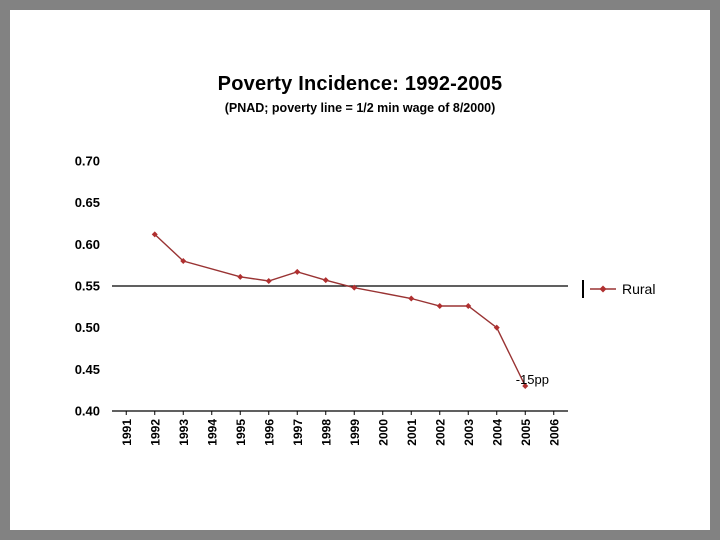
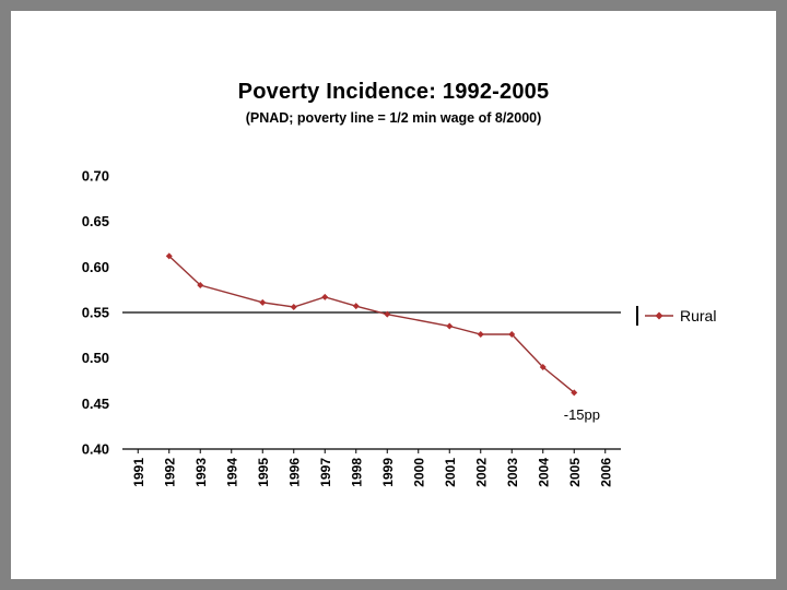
2004: 0.50 -> 0.49
2005: 0.43 -> 0.46
